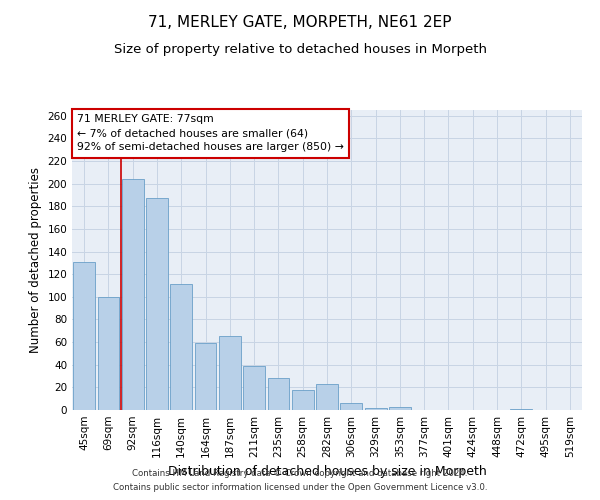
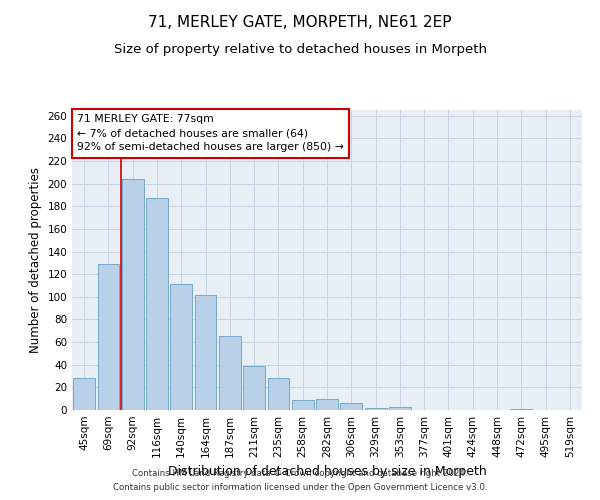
45sqm: 131 -> 28
69sqm: 100 -> 129
164sqm: 59 -> 102
258sqm: 18 -> 9
282sqm: 23 -> 10
